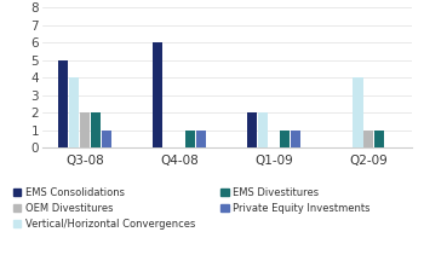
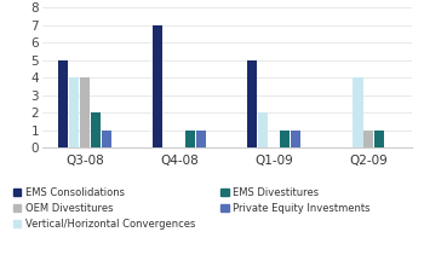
OEM Divestitures/Q3-08: 2 -> 4
EMS Consolidations/Q4-08: 6 -> 7
EMS Consolidations/Q1-09: 2 -> 5
